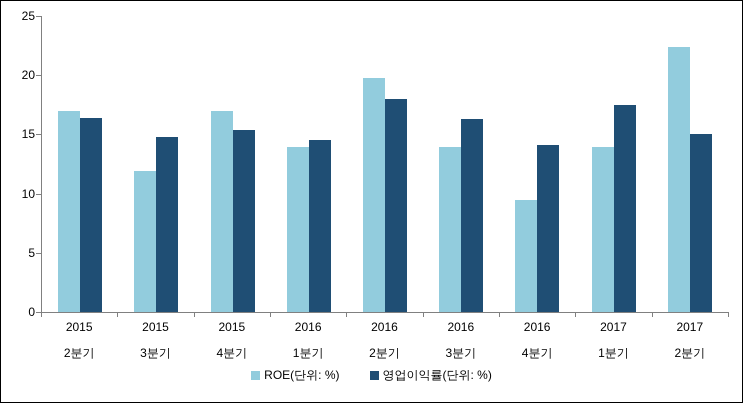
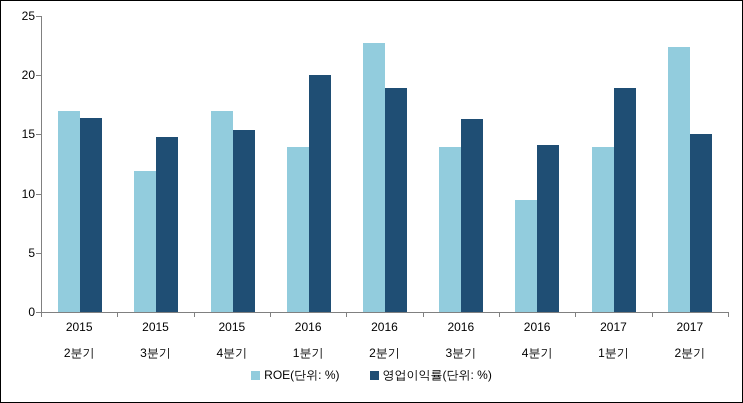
영업이익률(단위: %)/2016 1분기: 14.5 -> 20.0
ROE(단위: %)/2016 2분기: 19.8 -> 22.7
영업이익률(단위: %)/2016 2분기: 18.0 -> 18.9
영업이익률(단위: %)/2017 1분기: 17.5 -> 18.9
